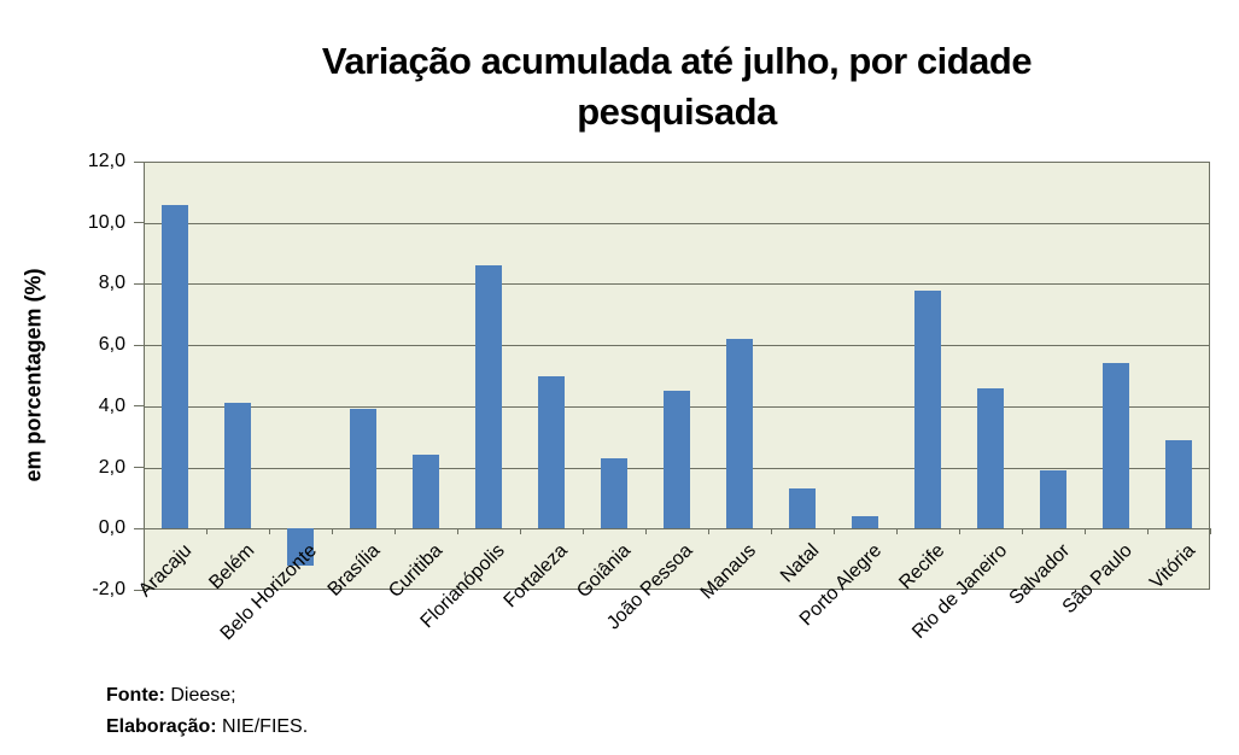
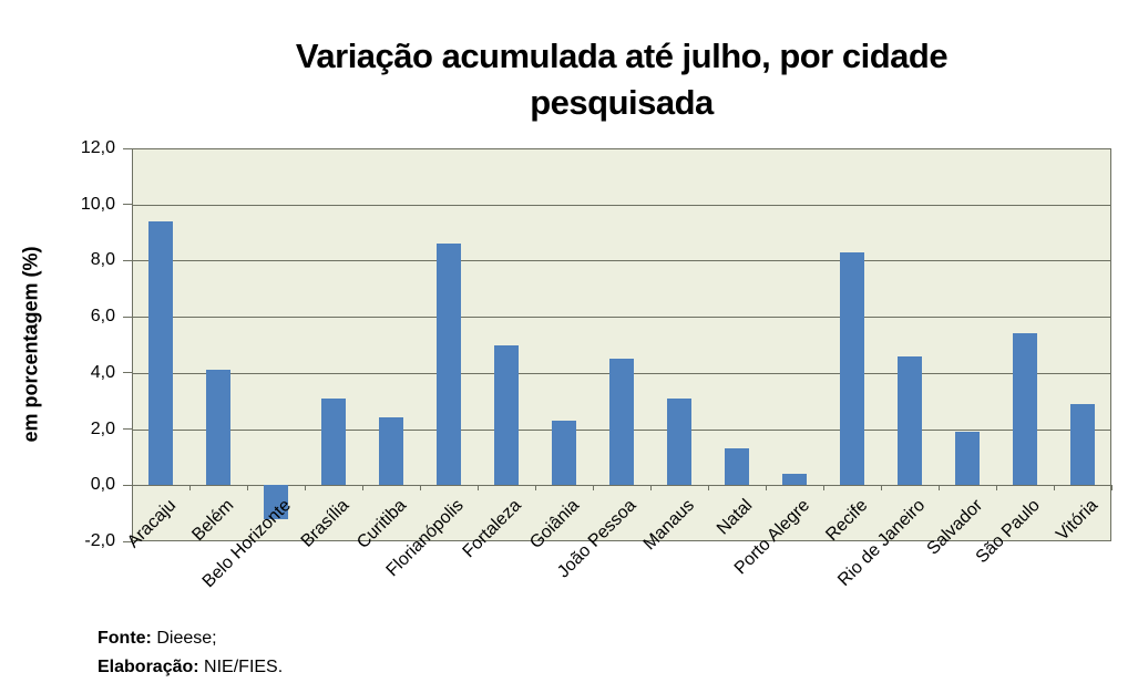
Aracaju: 10,6 -> 9,4
Brasília: 3,9 -> 3,1
Manaus: 6,2 -> 3,1
Recife: 7,8 -> 8,3
